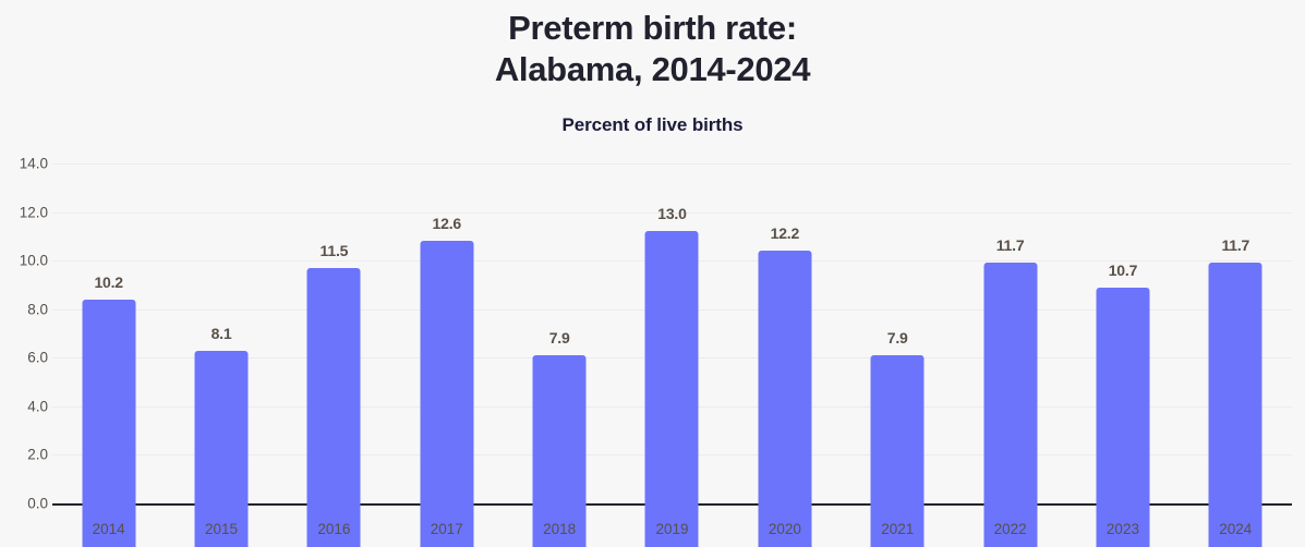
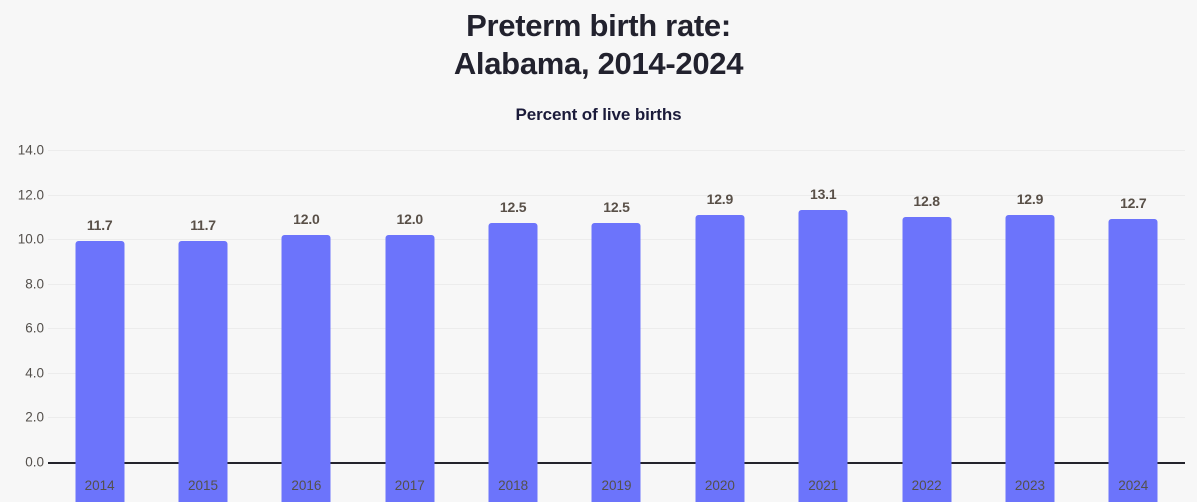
2014: 10.2 -> 11.7
2015: 8.1 -> 11.7
2016: 11.5 -> 12.0
2017: 12.6 -> 12.0
2018: 7.9 -> 12.5
2019: 13.0 -> 12.5
2020: 12.2 -> 12.9
2021: 7.9 -> 13.1
2022: 11.7 -> 12.8
2023: 10.7 -> 12.9
2024: 11.7 -> 12.7
